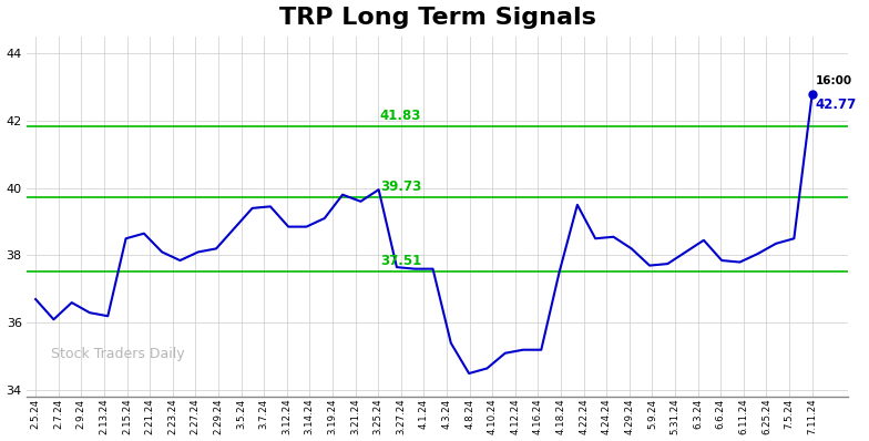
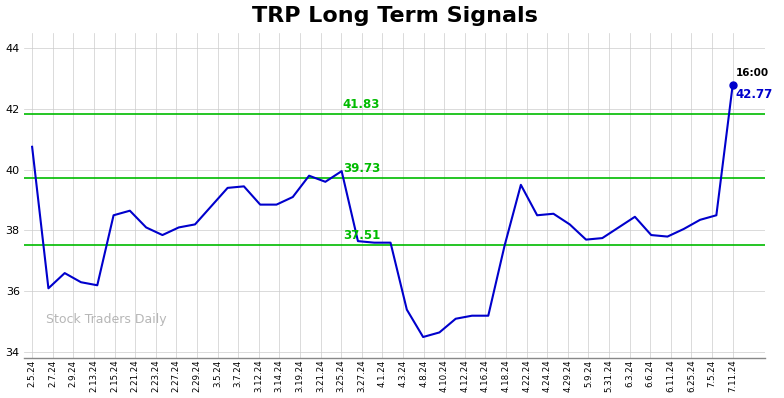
2.5.24: 36.70 -> 40.75
